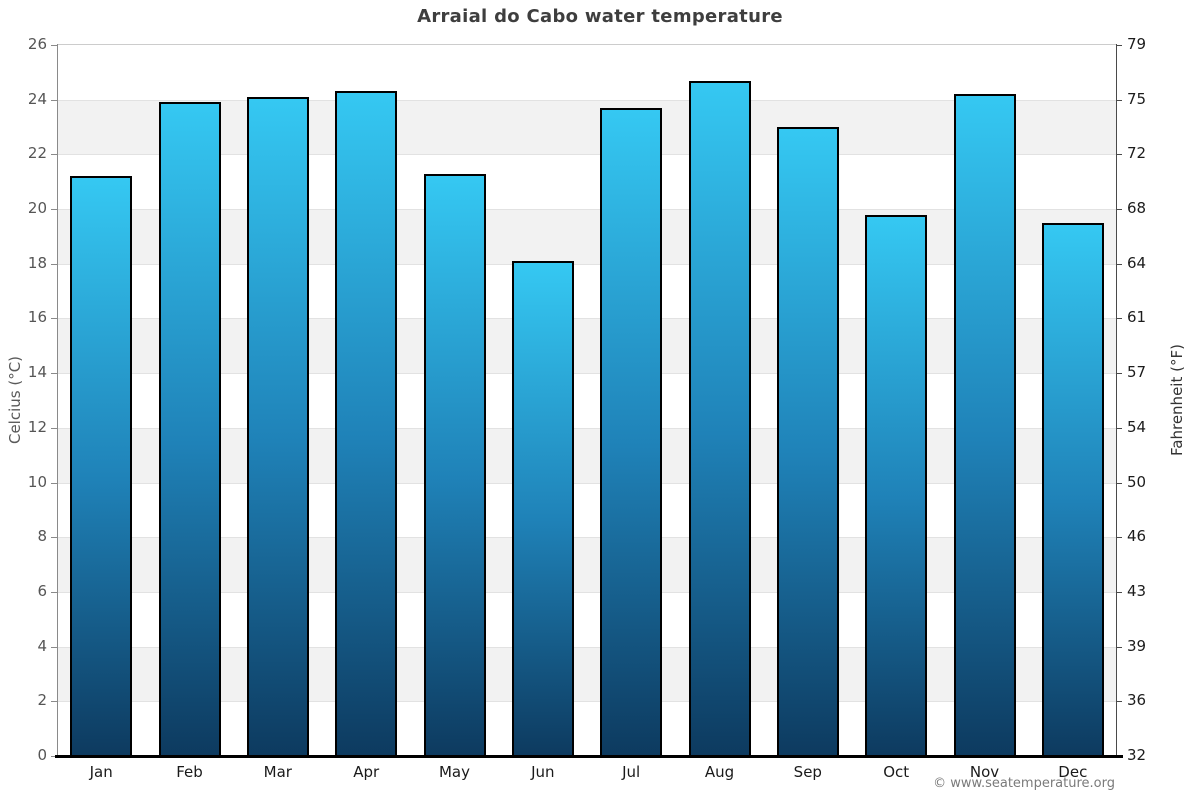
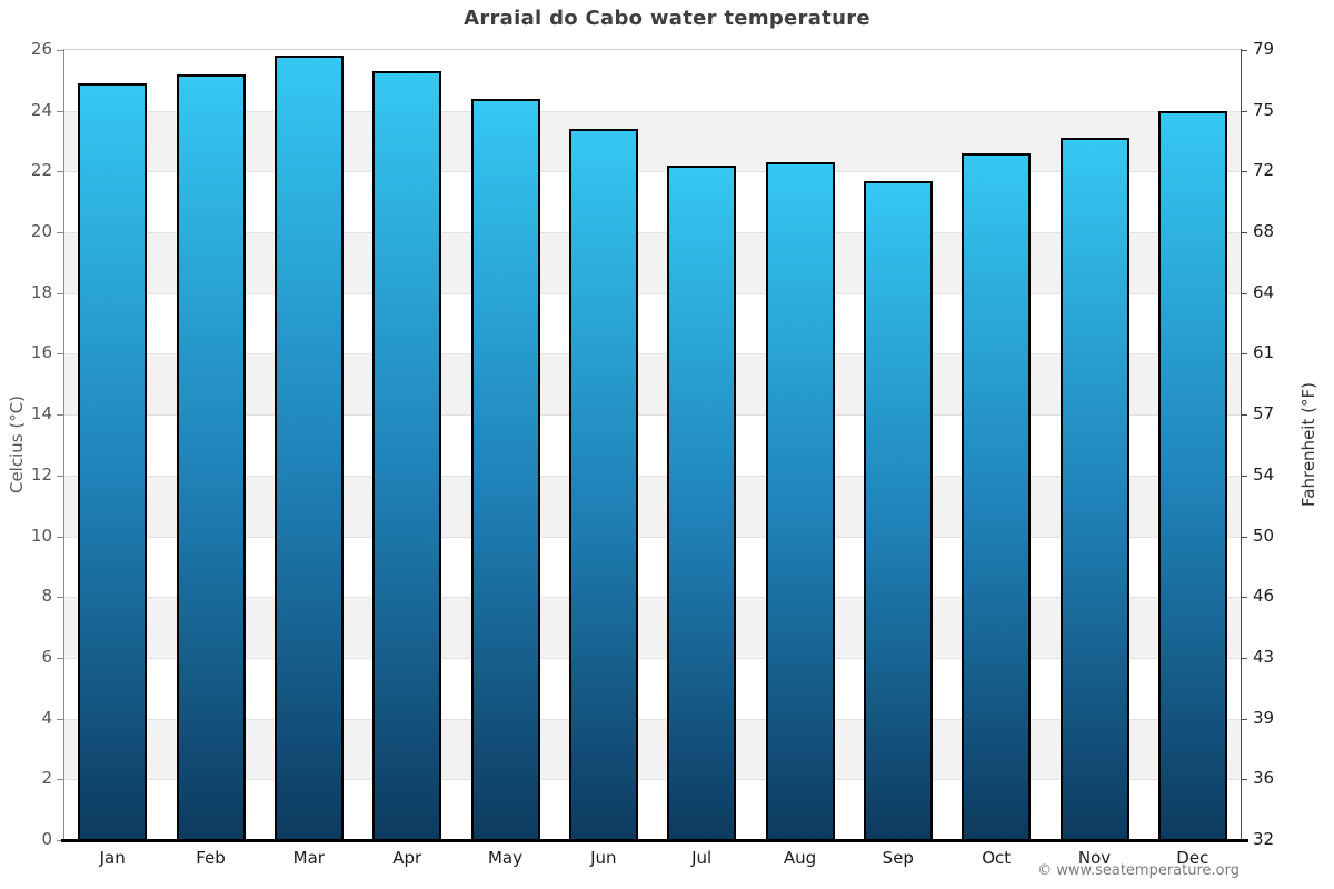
Jan: 21.2 -> 24.9
Feb: 23.9 -> 25.2
Mar: 24.1 -> 25.8
Apr: 24.3 -> 25.3
May: 21.3 -> 24.4
Jun: 18.1 -> 23.4
Jul: 23.7 -> 22.2
Aug: 24.7 -> 22.3
Sep: 23.0 -> 21.7
Oct: 19.8 -> 22.6
Nov: 24.2 -> 23.1
Dec: 19.5 -> 24.0
